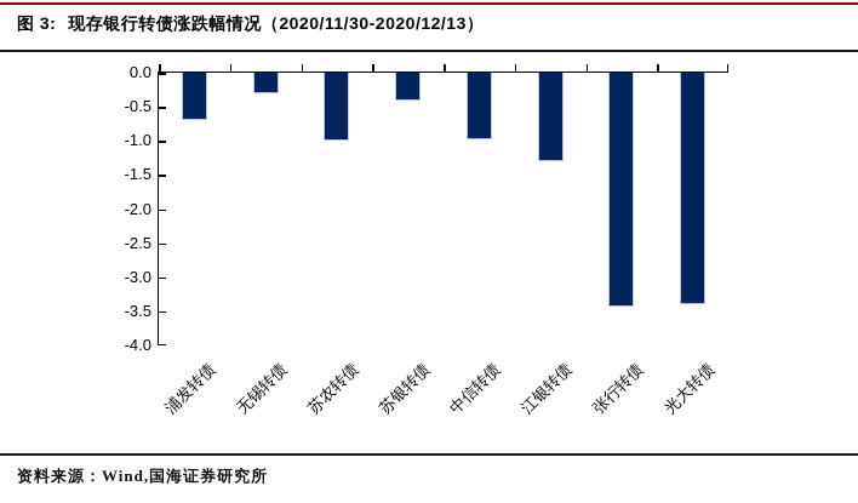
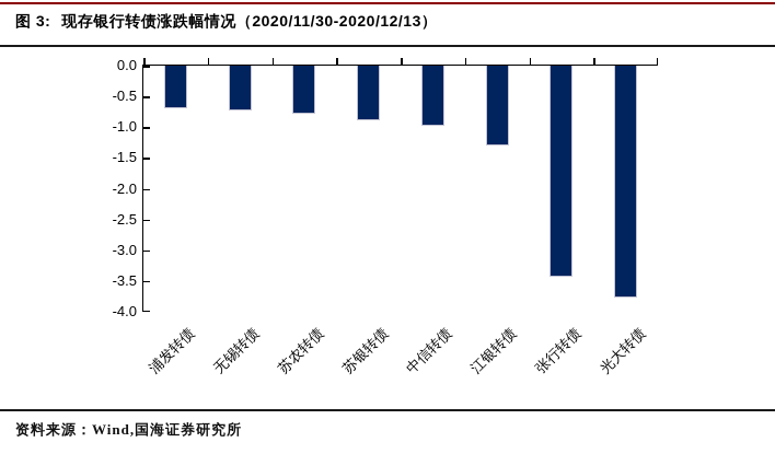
无锡转债: -0.3 -> -0.7
苏农转债: -1.0 -> -0.8
苏银转债: -0.4 -> -0.9
光大转债: -3.4 -> -3.8
